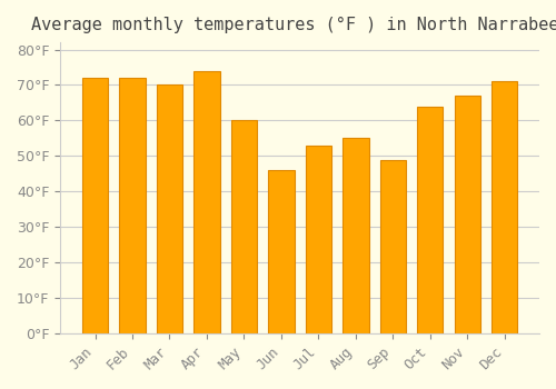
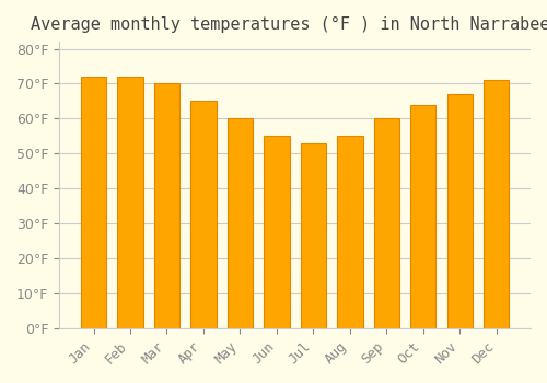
Apr: 74°F -> 65°F
Jun: 46°F -> 55°F
Sep: 49°F -> 60°F
